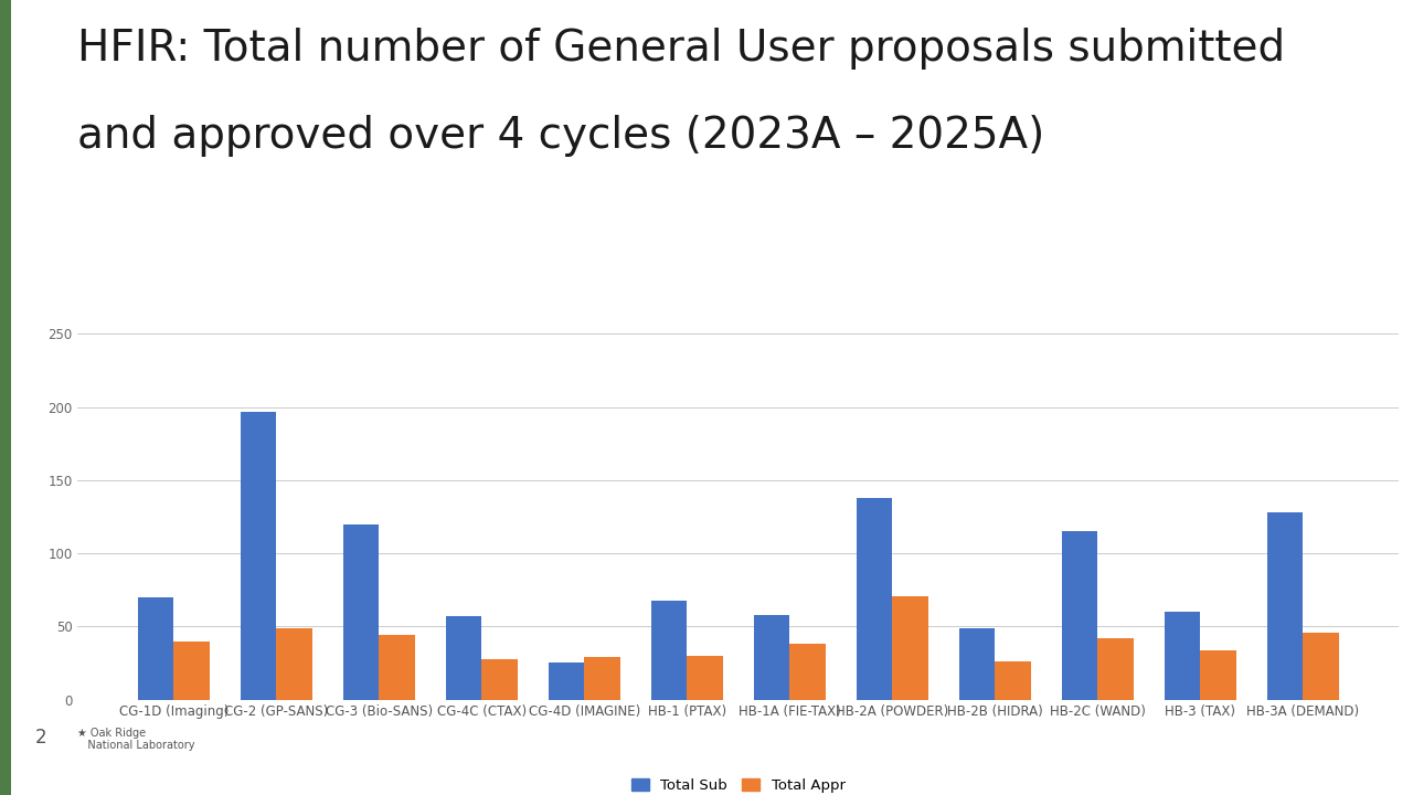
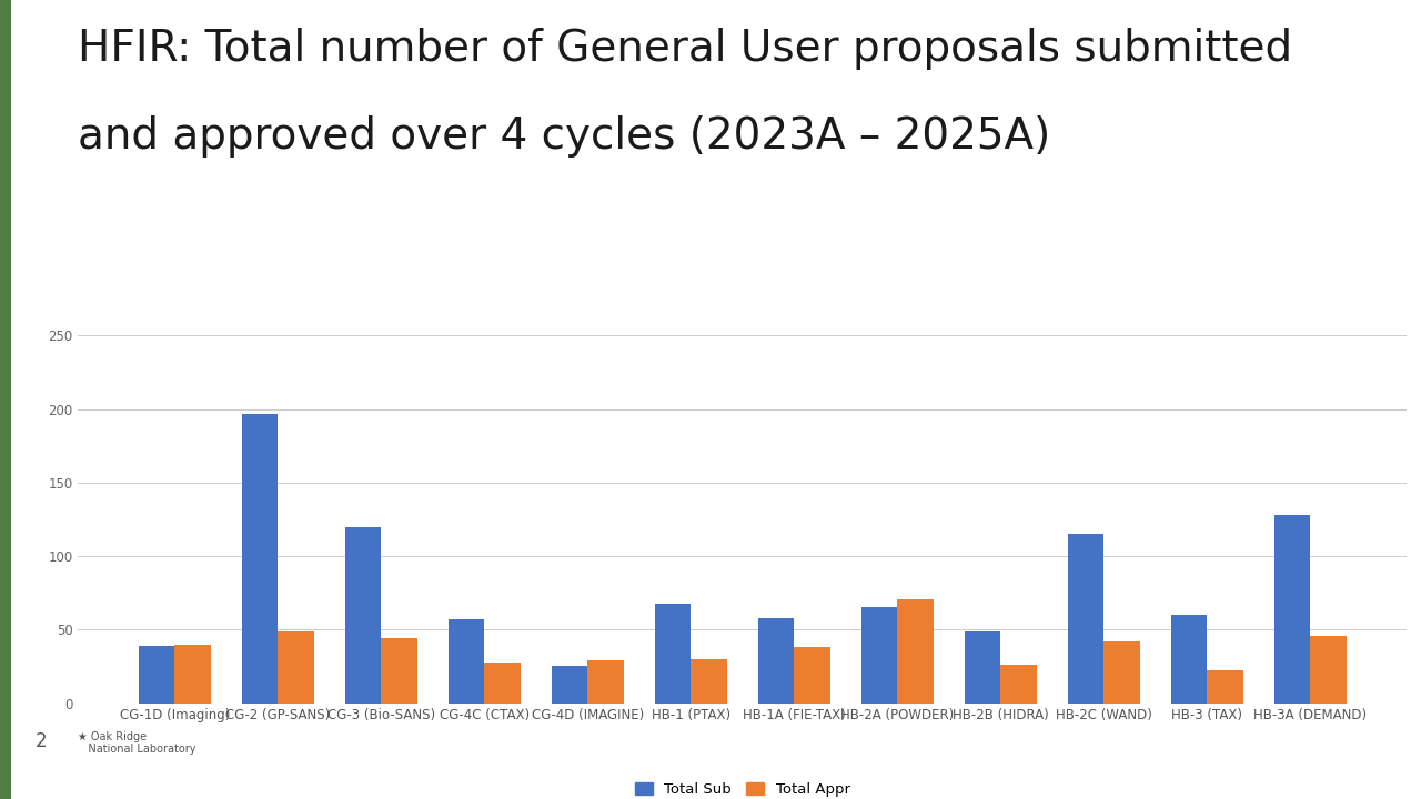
Total Sub/CG-1D (Imaging): 70 -> 39
Total Sub/HB-2A (POWDER): 138 -> 65
Total Appr/HB-3 (TAX): 34 -> 22
